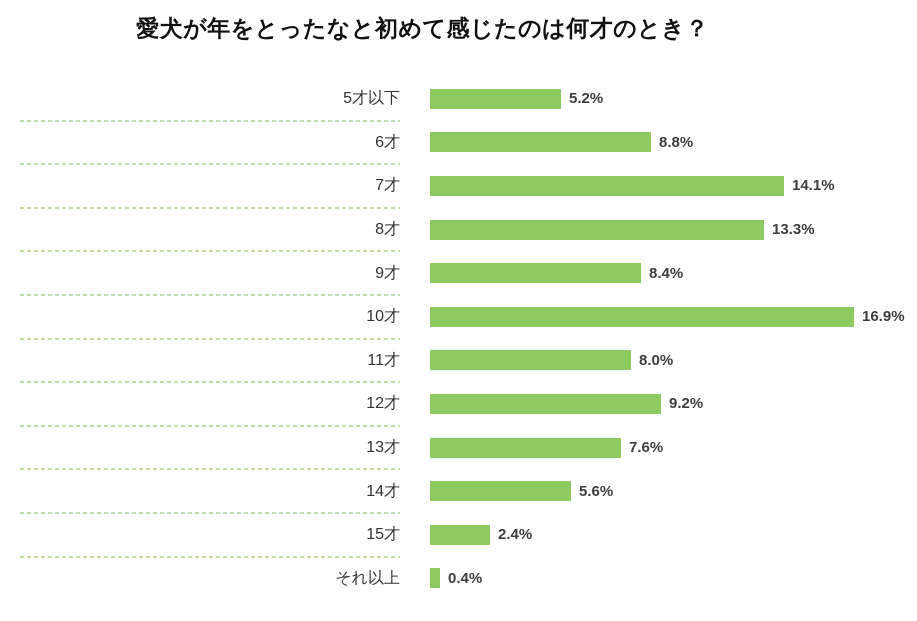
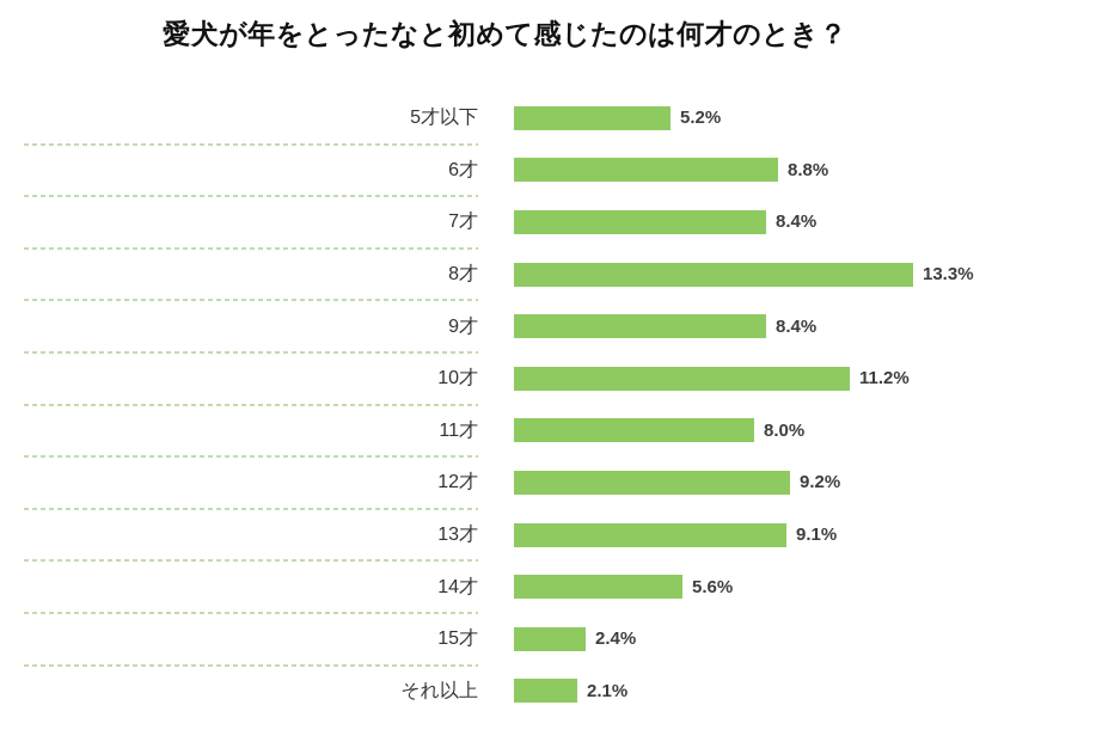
7才: 14.1% -> 8.4%
10才: 16.9% -> 11.2%
13才: 7.6% -> 9.1%
それ以上: 0.4% -> 2.1%
